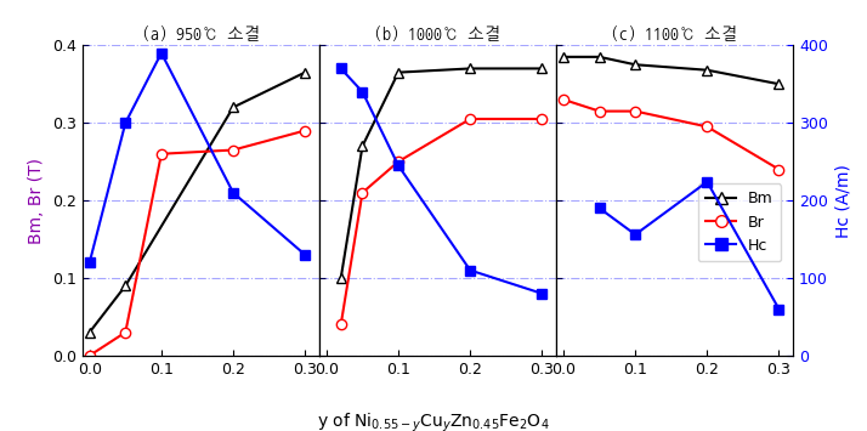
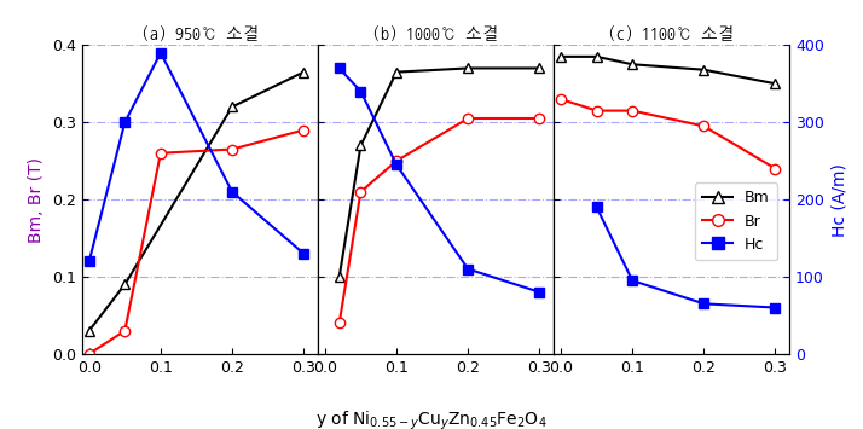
(c) 1100℃ 소결/Hc/0.1: 156 -> 95
(c) 1100℃ 소결/Hc/0.2: 224 -> 65
